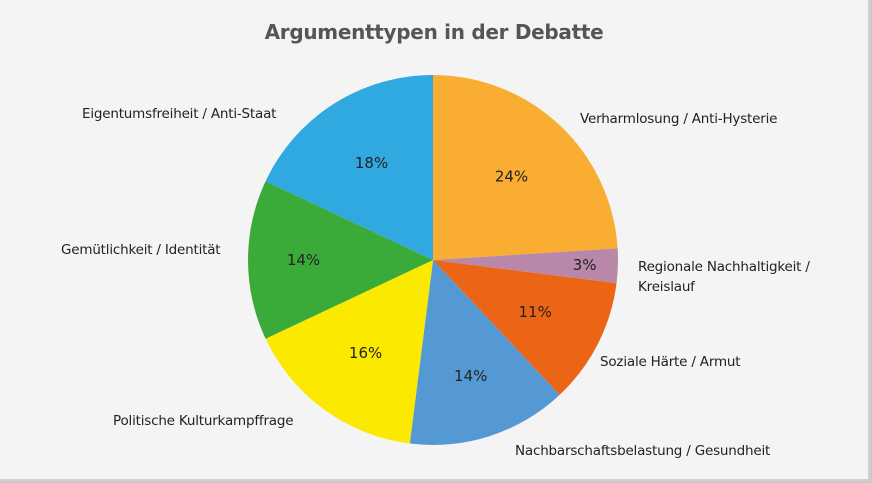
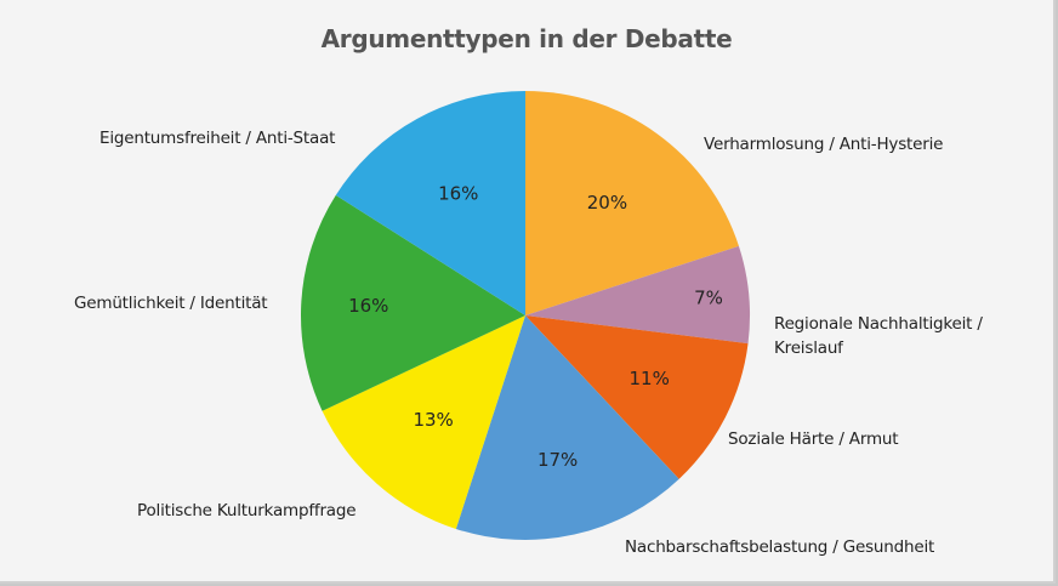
Verharmlosung / Anti-Hysterie: 24% -> 20%
Regionale Nachhaltigkeit / Kreislauf: 3% -> 7%
Nachbarschaftsbelastung / Gesundheit: 14% -> 17%
Politische Kulturkampffrage: 16% -> 13%
Gemütlichkeit / Identität: 14% -> 16%
Eigentumsfreiheit / Anti-Staat: 18% -> 16%
